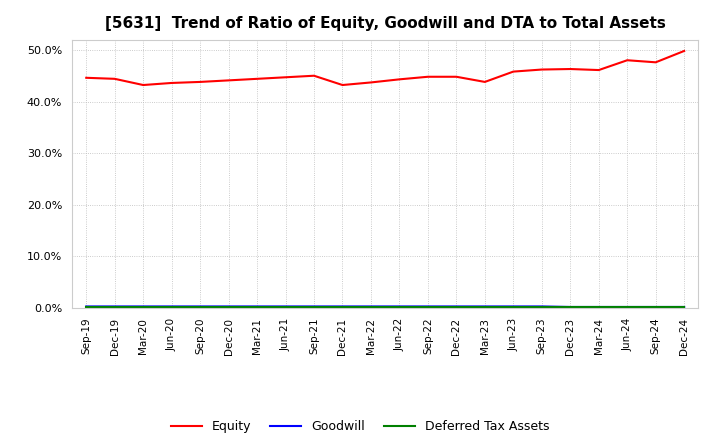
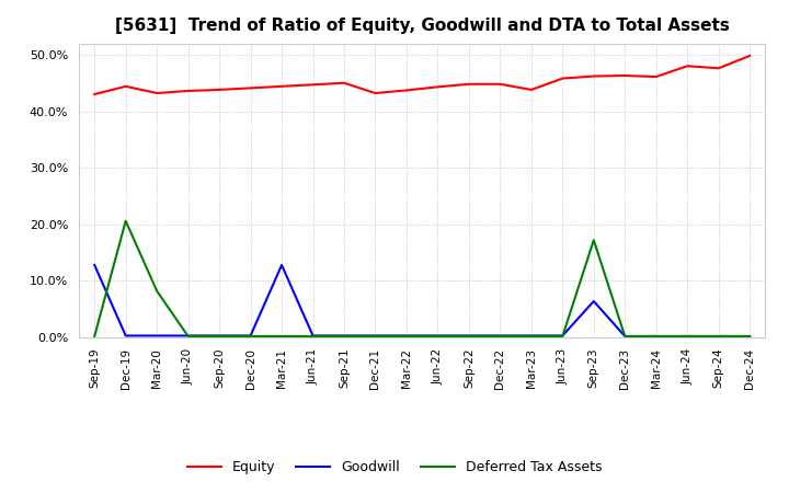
Equity/Sep-19: 44.6% -> 43.0%
Goodwill/Sep-19: 0.3% -> 12.8%
Deferred Tax Assets/Dec-19: 0.2% -> 20.6%
Deferred Tax Assets/Mar-20: 0.2% -> 8.2%
Goodwill/Mar-21: 0.3% -> 12.8%
Goodwill/Sep-23: 0.3% -> 6.4%
Deferred Tax Assets/Sep-23: 0.2% -> 17.2%
